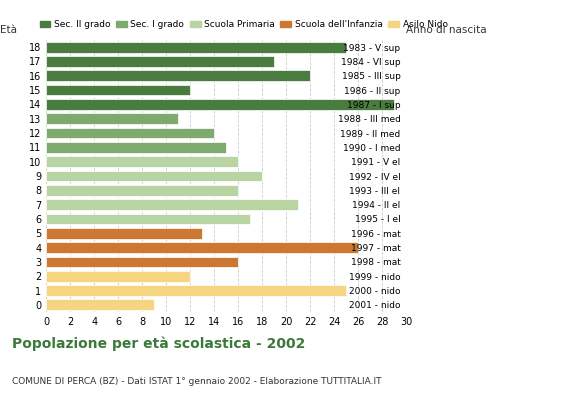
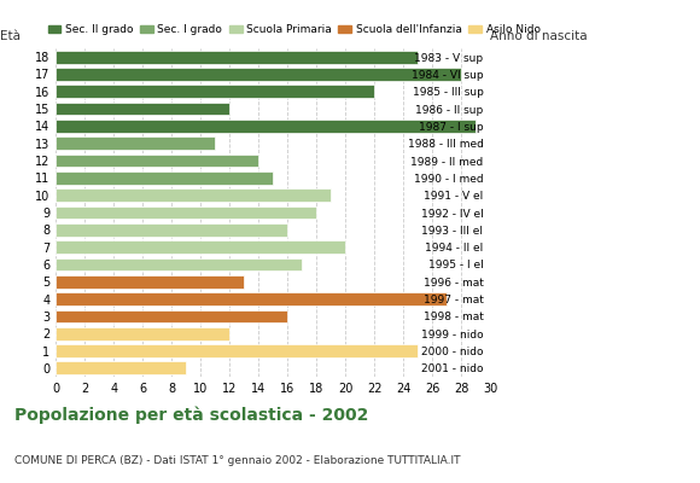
17: 19 -> 28
10: 16 -> 19
7: 21 -> 20
4: 26 -> 27
